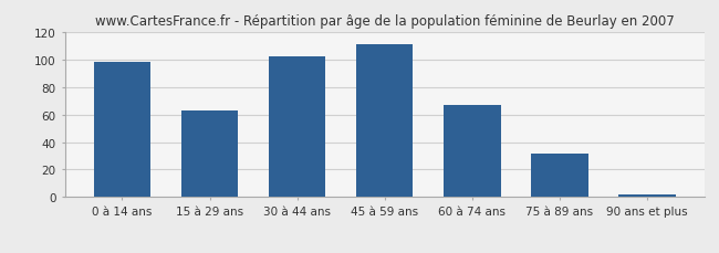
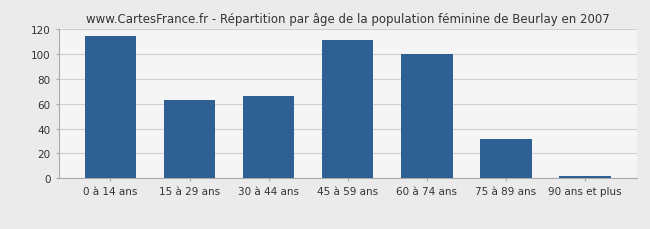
0 à 14 ans: 98 -> 114
30 à 44 ans: 102 -> 66
60 à 74 ans: 67 -> 100
